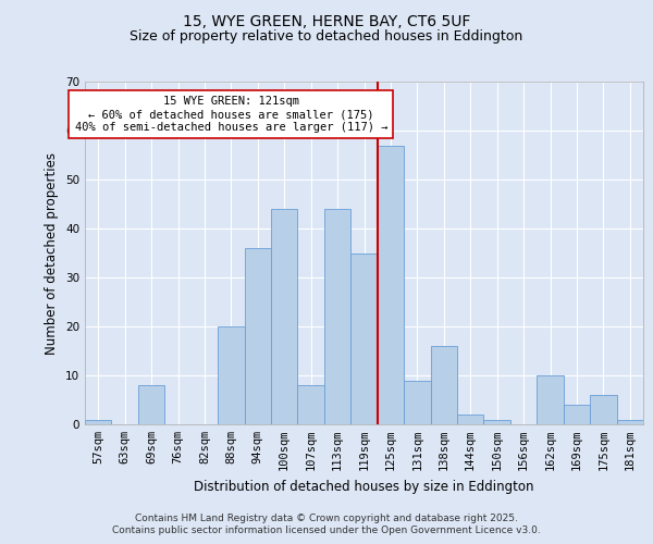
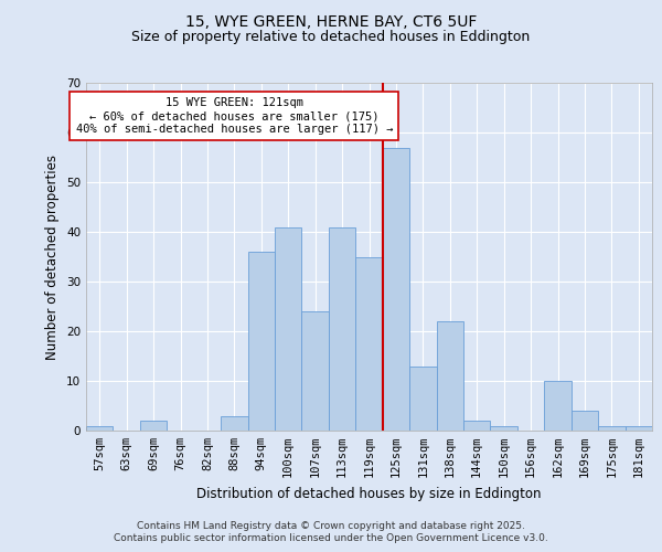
69sqm: 8 -> 2
88sqm: 20 -> 3
100sqm: 44 -> 41
107sqm: 8 -> 24
113sqm: 44 -> 41
131sqm: 9 -> 13
138sqm: 16 -> 22
175sqm: 6 -> 1
